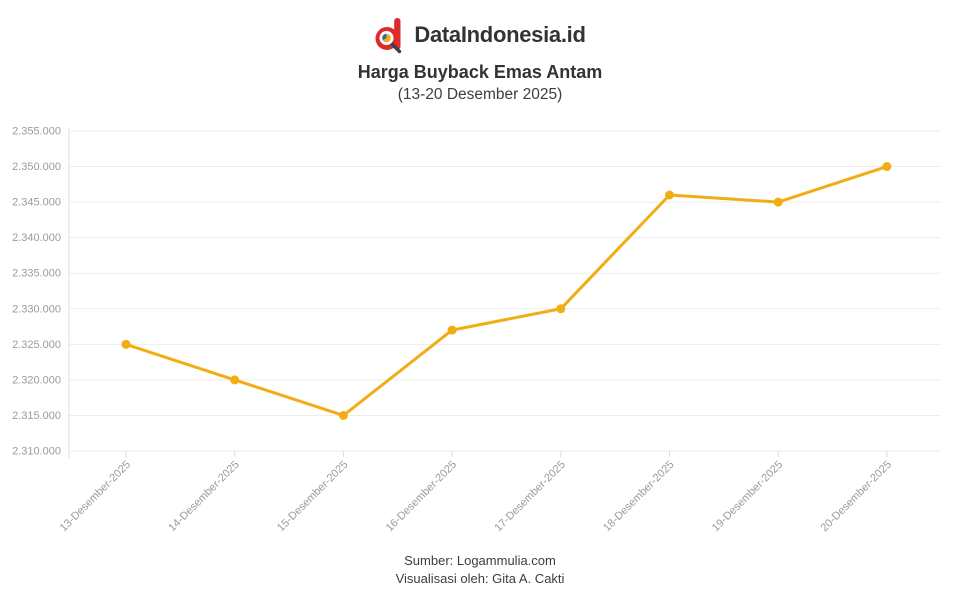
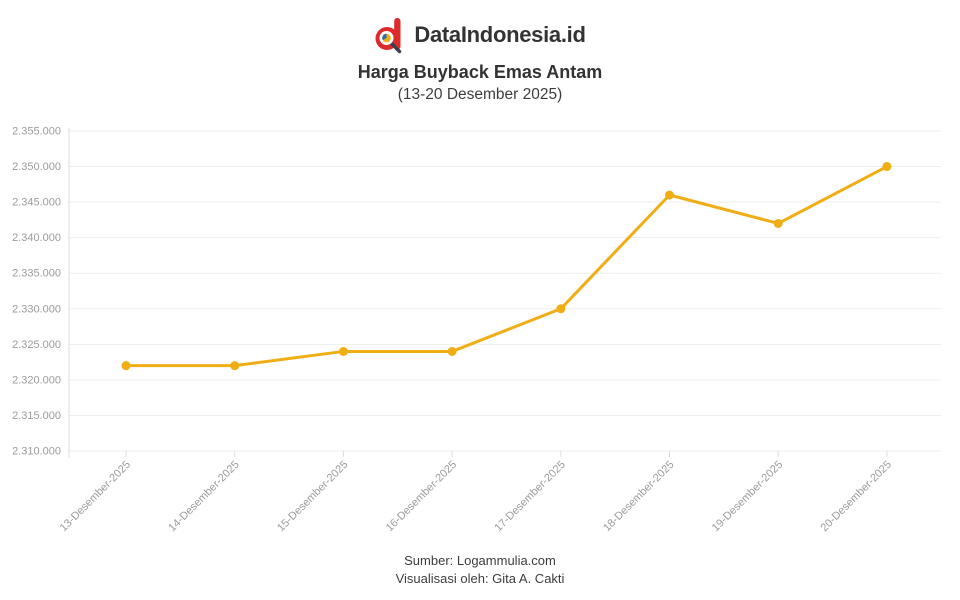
13-Desember-2025: 2325000 -> 2322000
14-Desember-2025: 2320000 -> 2322000
15-Desember-2025: 2315000 -> 2324000
16-Desember-2025: 2327000 -> 2324000
19-Desember-2025: 2345000 -> 2342000
